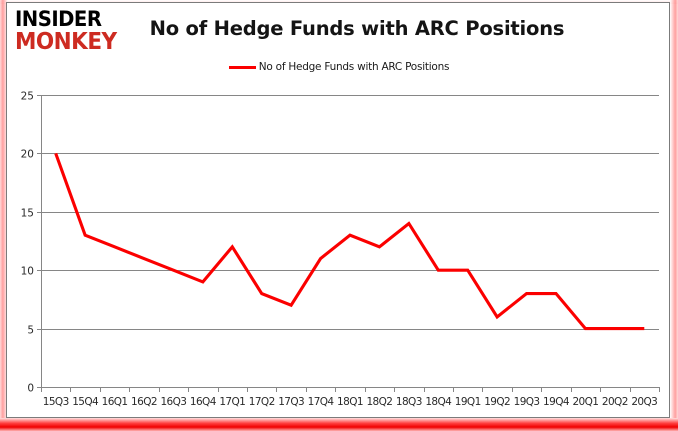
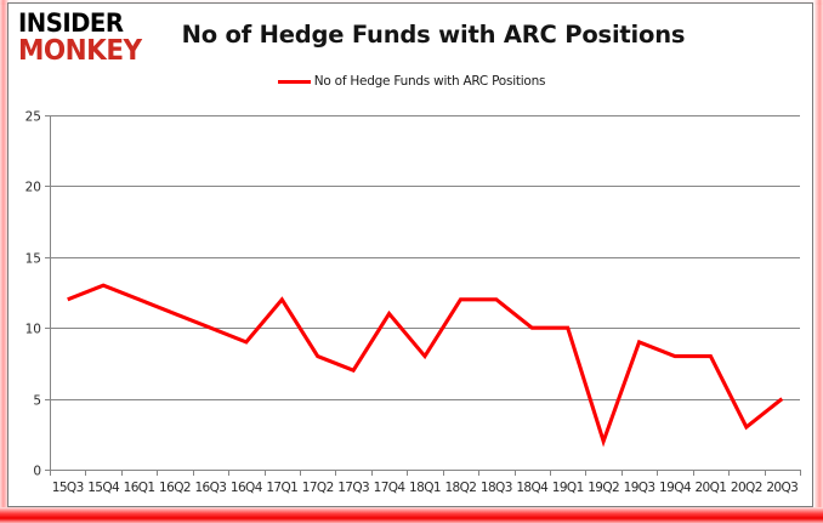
15Q3: 20 -> 12
18Q1: 13 -> 8
18Q3: 14 -> 12
19Q2: 6 -> 2
19Q3: 8 -> 9
20Q1: 5 -> 8
20Q2: 5 -> 3
